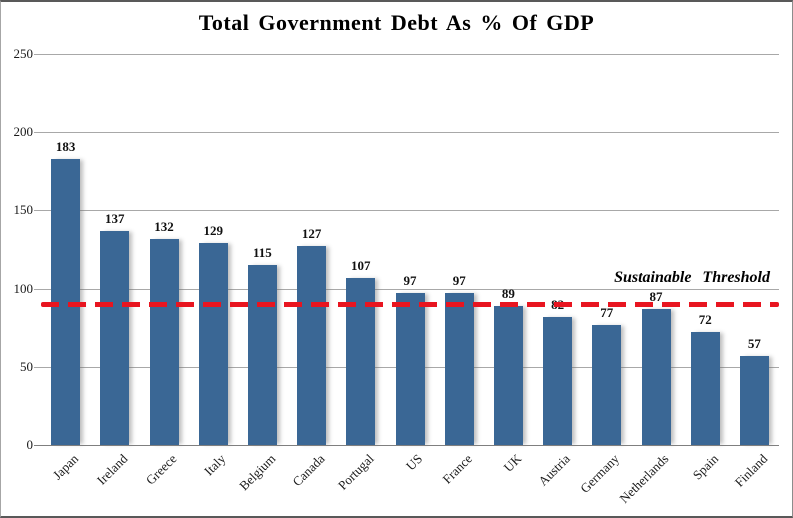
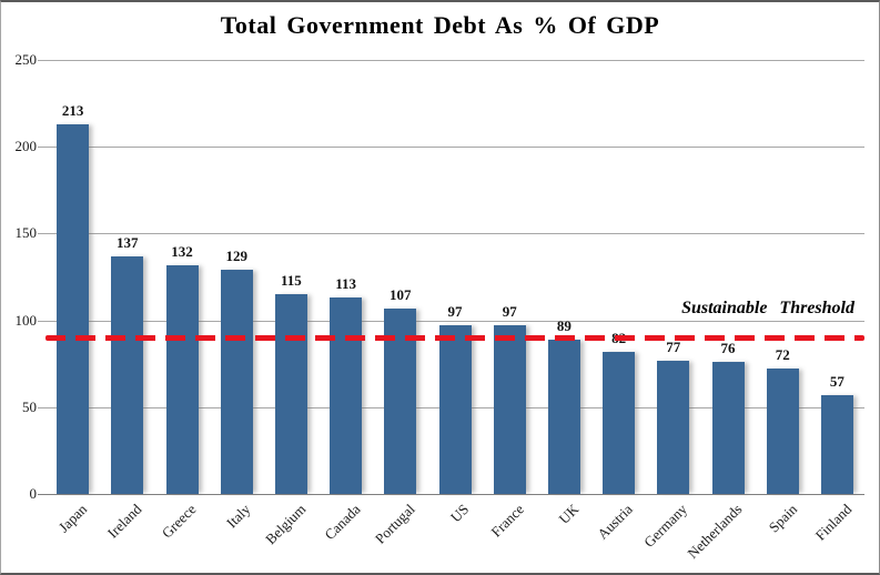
Japan: 183 -> 213
Canada: 127 -> 113
Netherlands: 87 -> 76
